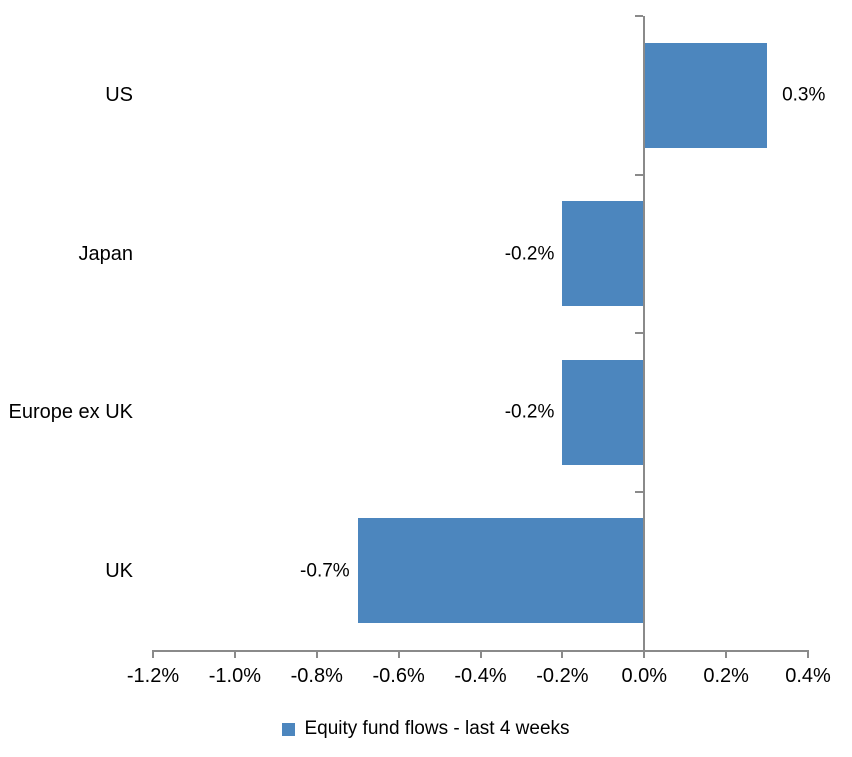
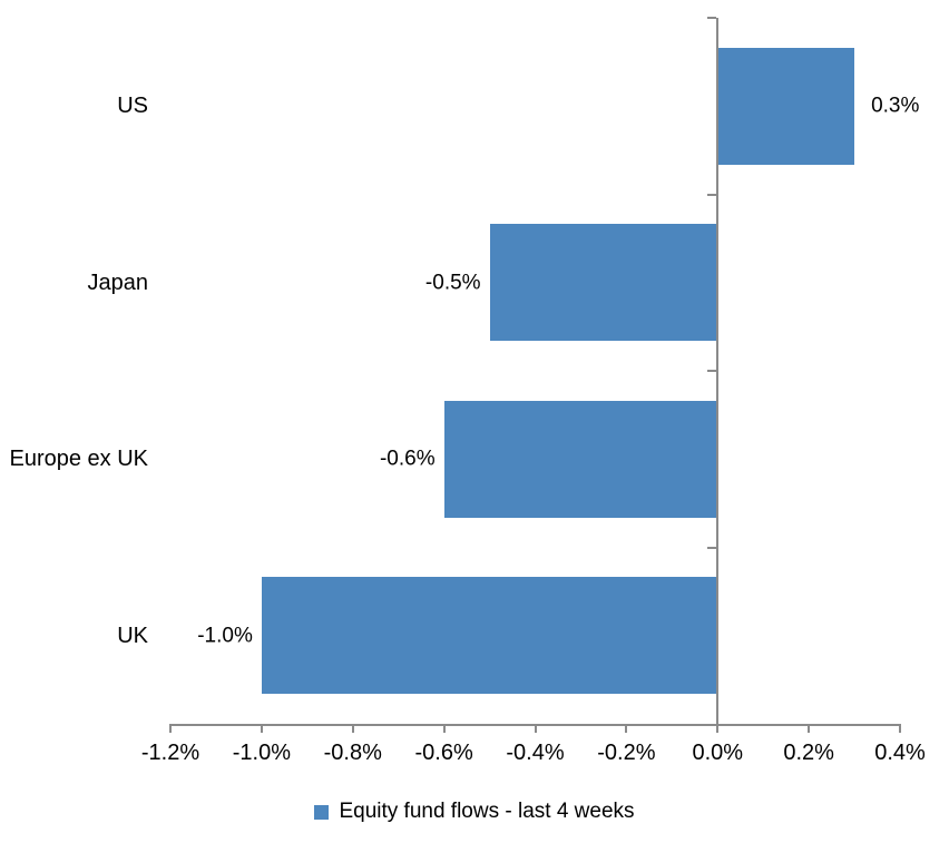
Japan: -0.2% -> -0.5%
Europe ex UK: -0.2% -> -0.6%
UK: -0.7% -> -1.0%
